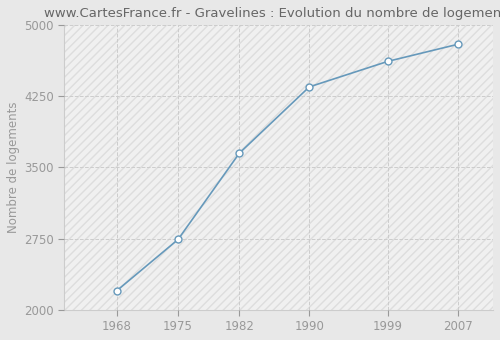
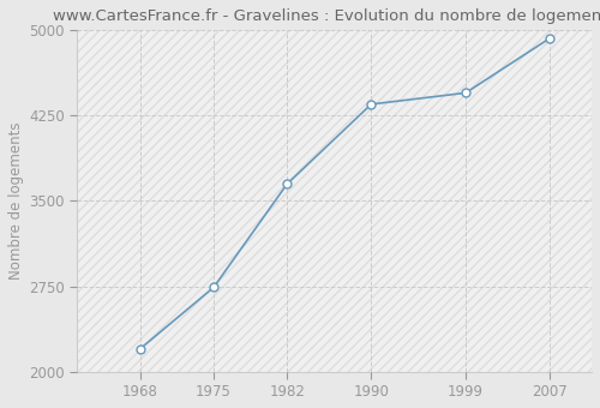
1999: 4620 -> 4450
2007: 4800 -> 4930
